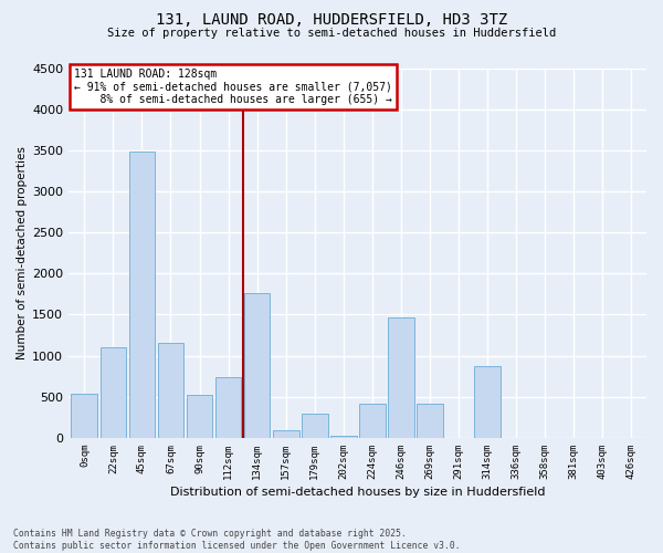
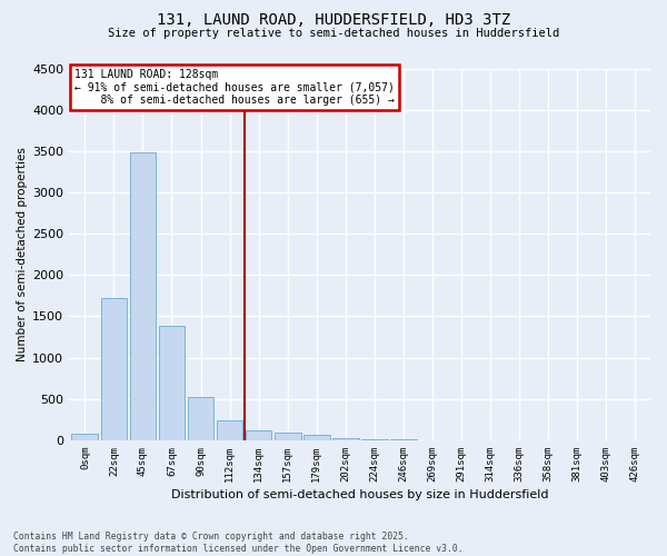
0sqm: 540 -> 80
22sqm: 1100 -> 1720
67sqm: 1160 -> 1380
112sqm: 740 -> 240
134sqm: 1760 -> 120
179sqm: 300 -> 60
224sqm: 420 -> 20
246sqm: 1460 -> 10
269sqm: 420 -> 0
314sqm: 880 -> 0
